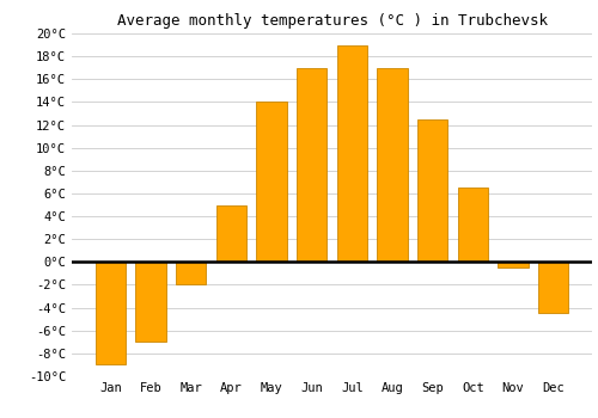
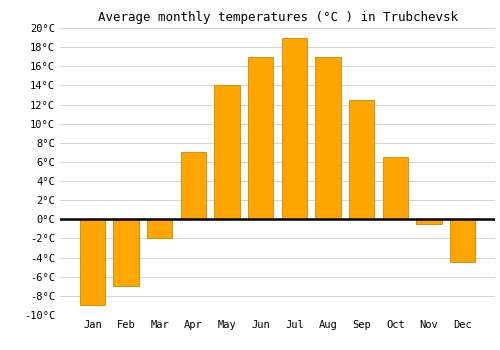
Apr: 5.0°C -> 7.0°C
